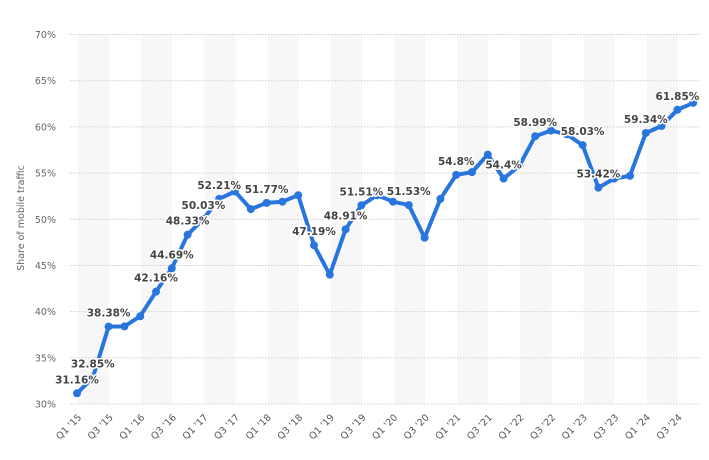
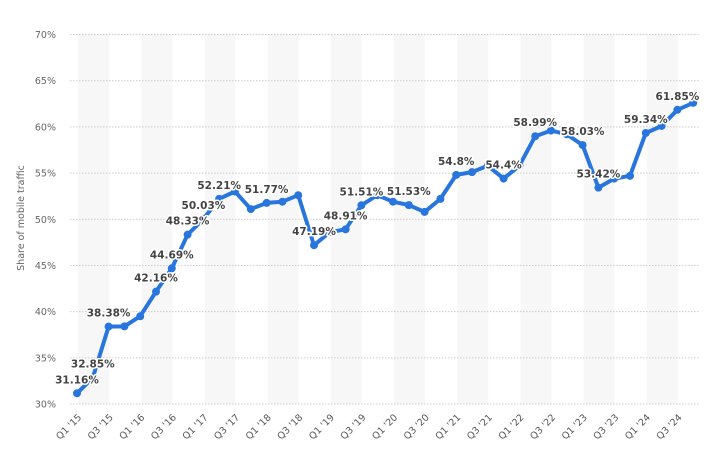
Q1 '19: 44% -> 49%
Q3 '20: 48% -> 51%
Q3 '21: 57% -> 56%
